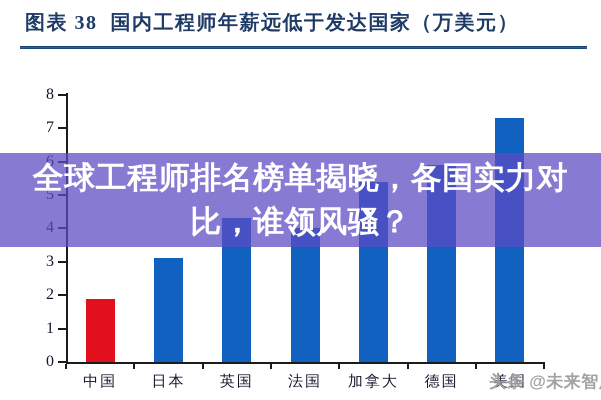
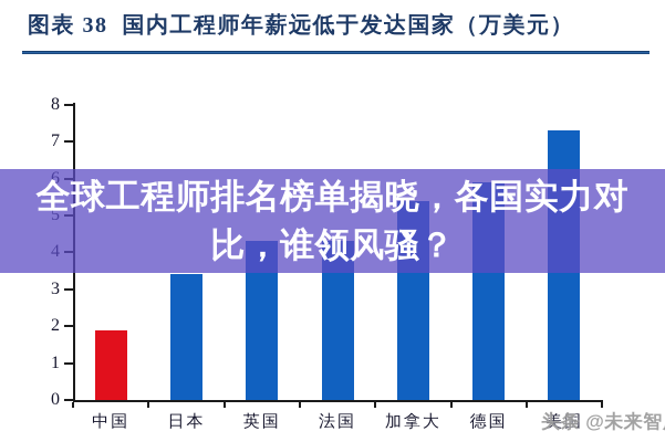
日本: 3.1 -> 3.4
法国: 4.0 -> 4.3
